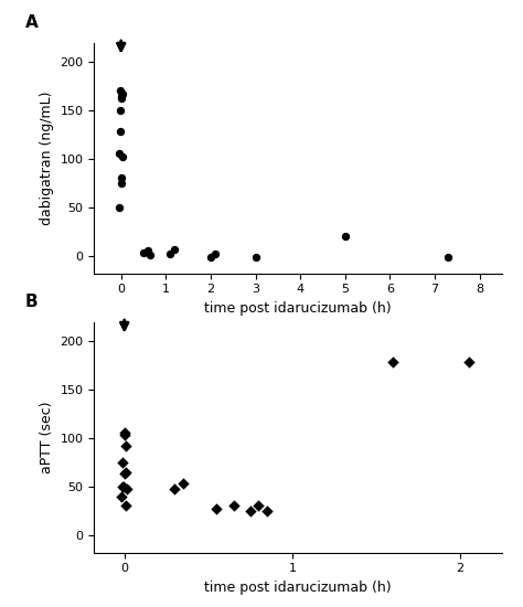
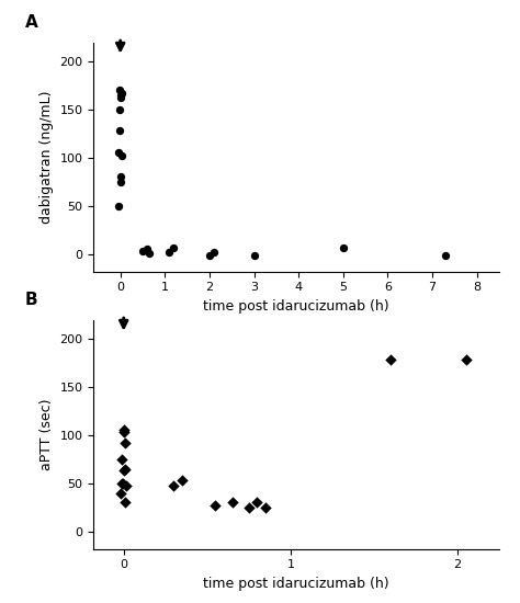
5: 20 -> 7
